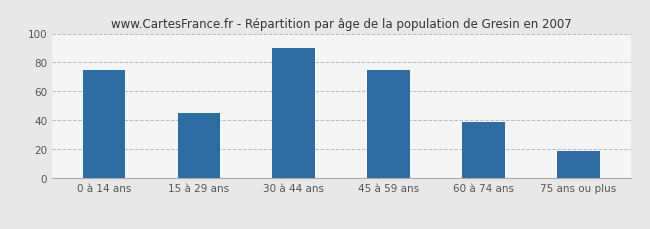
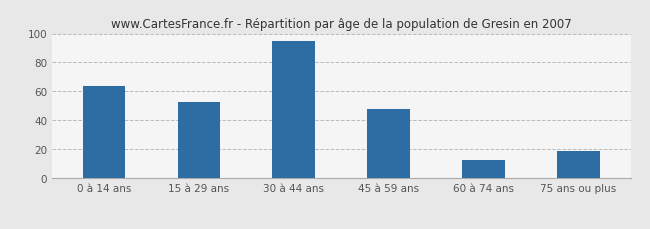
0 à 14 ans: 75 -> 64
15 à 29 ans: 45 -> 53
30 à 44 ans: 90 -> 95
45 à 59 ans: 75 -> 48
60 à 74 ans: 39 -> 13
